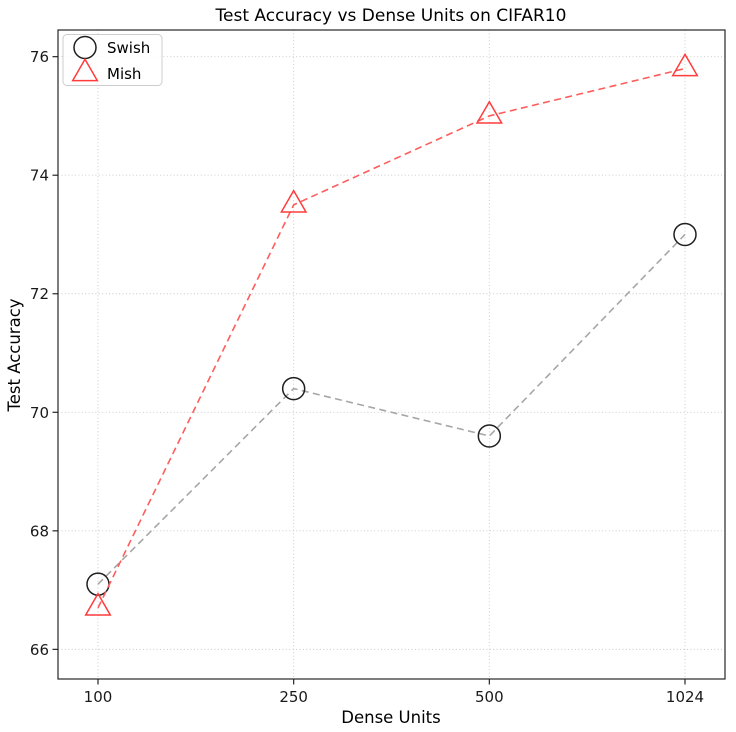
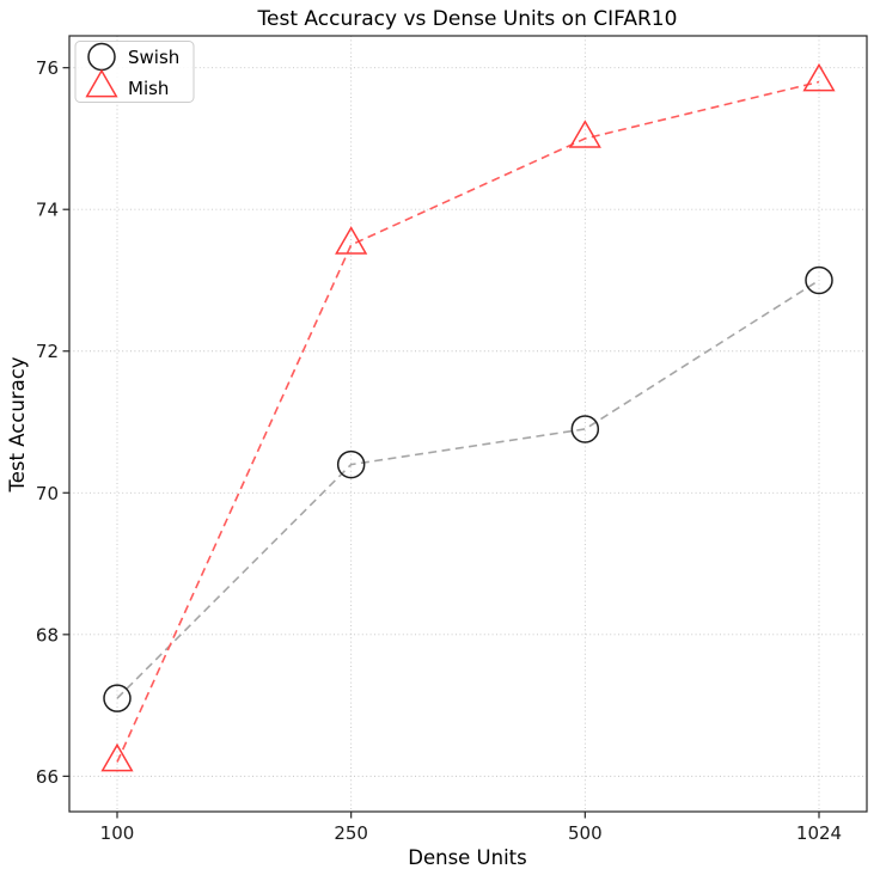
Mish/100: 66.7 -> 66.2
Swish/500: 69.6 -> 70.9
